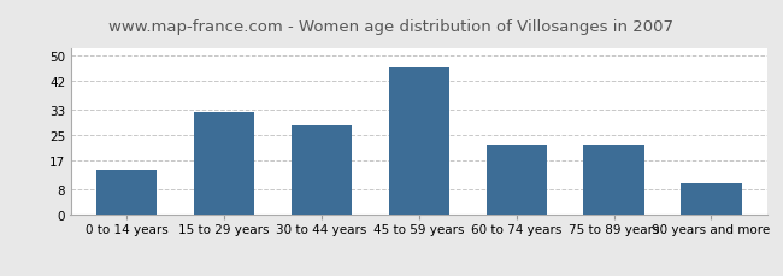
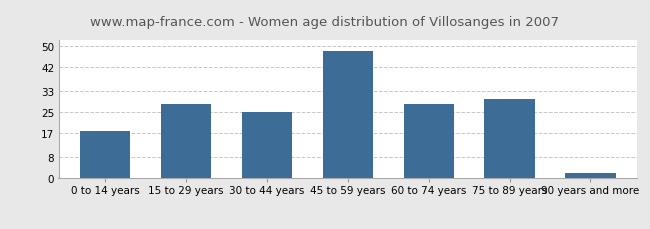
0 to 14 years: 14 -> 18
15 to 29 years: 32 -> 28
30 to 44 years: 28 -> 25
45 to 59 years: 46 -> 48
60 to 74 years: 22 -> 28
75 to 89 years: 22 -> 30
90 years and more: 10 -> 2
